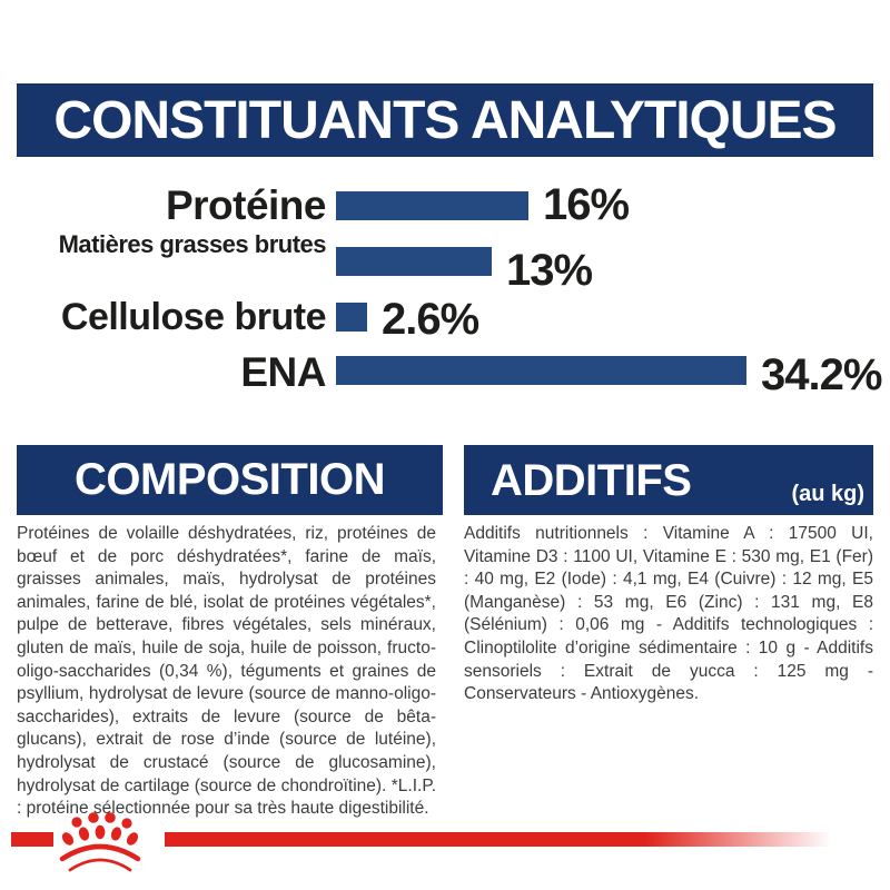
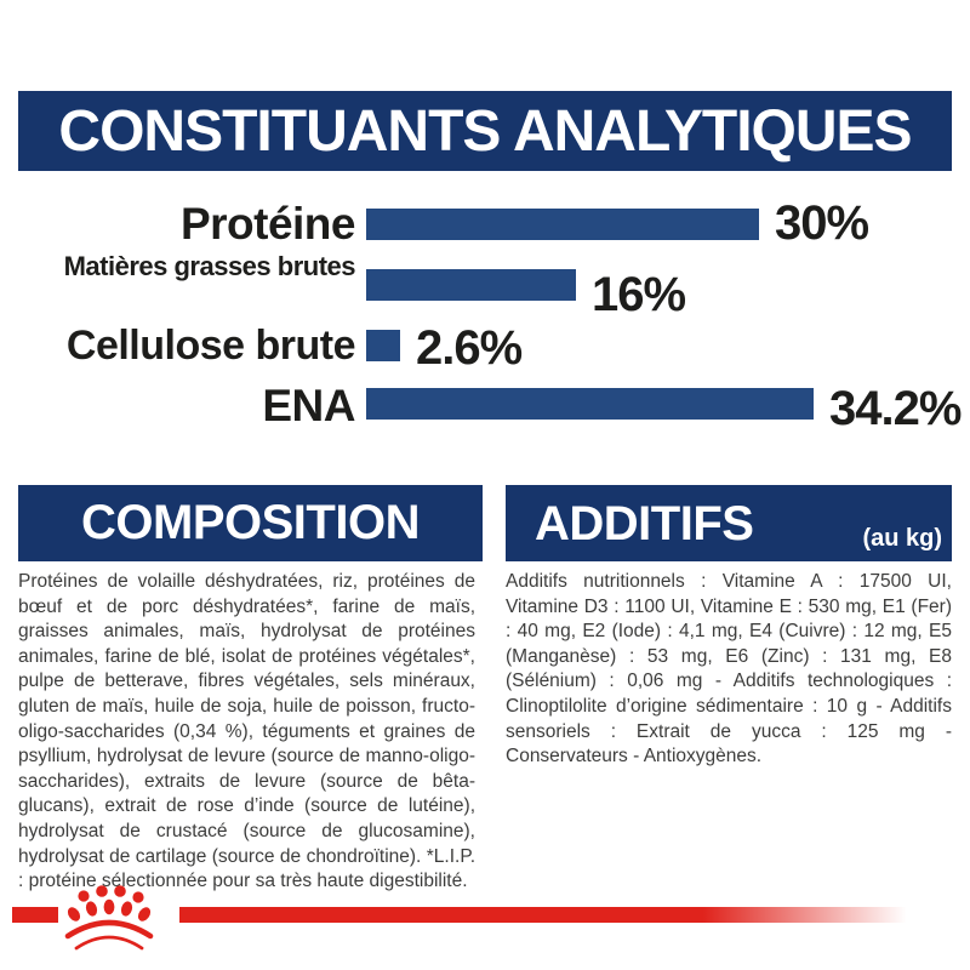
Protéine: 16% -> 30%
Matières grasses brutes: 13% -> 16%
